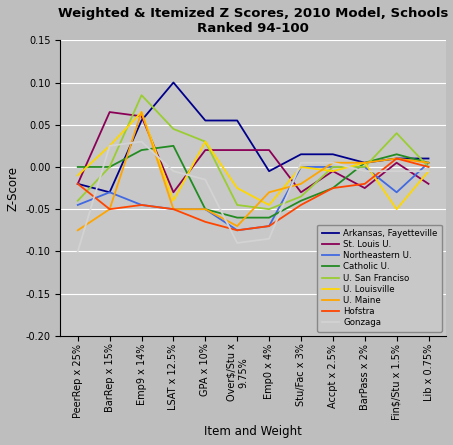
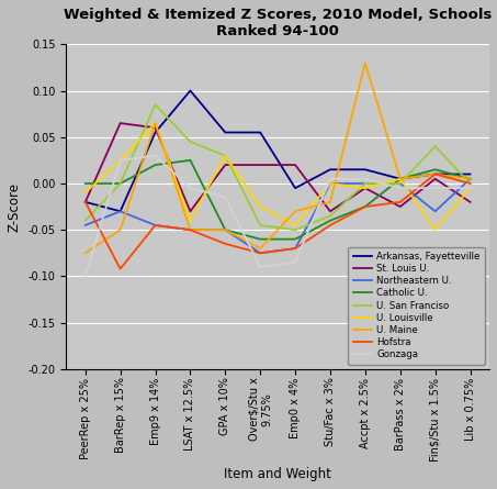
Hofstra/BarRep x 15%: -0.050 -> -0.092
U. Maine/Accpt x 2.5%: 0.005 -> 0.130
